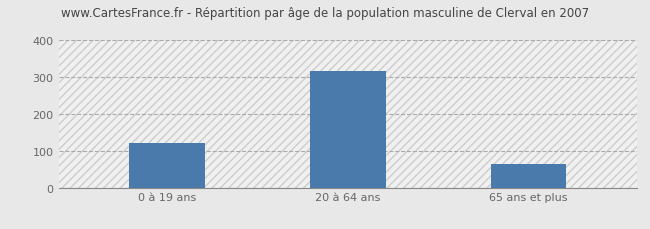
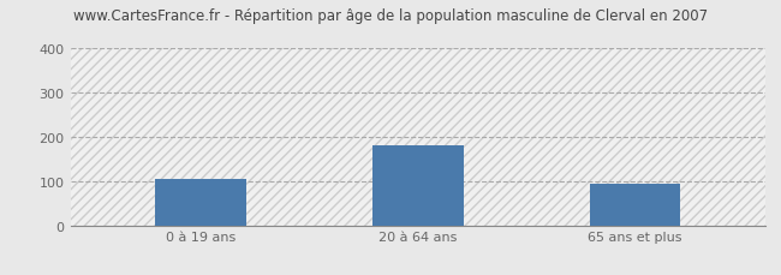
0 à 19 ans: 120 -> 105
20 à 64 ans: 317 -> 180
65 ans et plus: 65 -> 95
